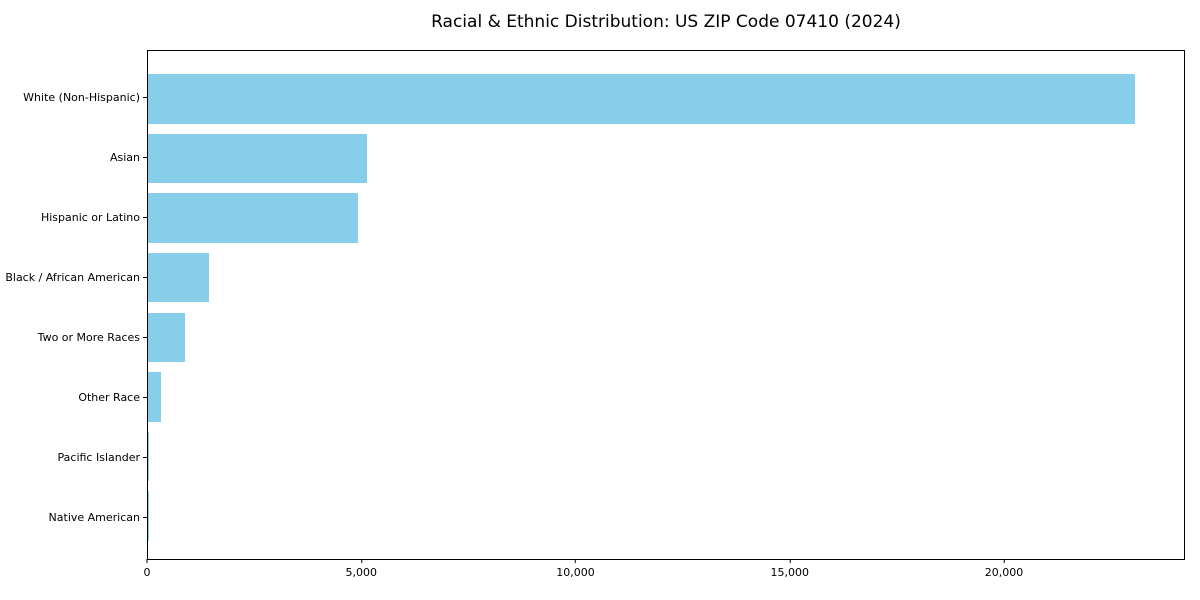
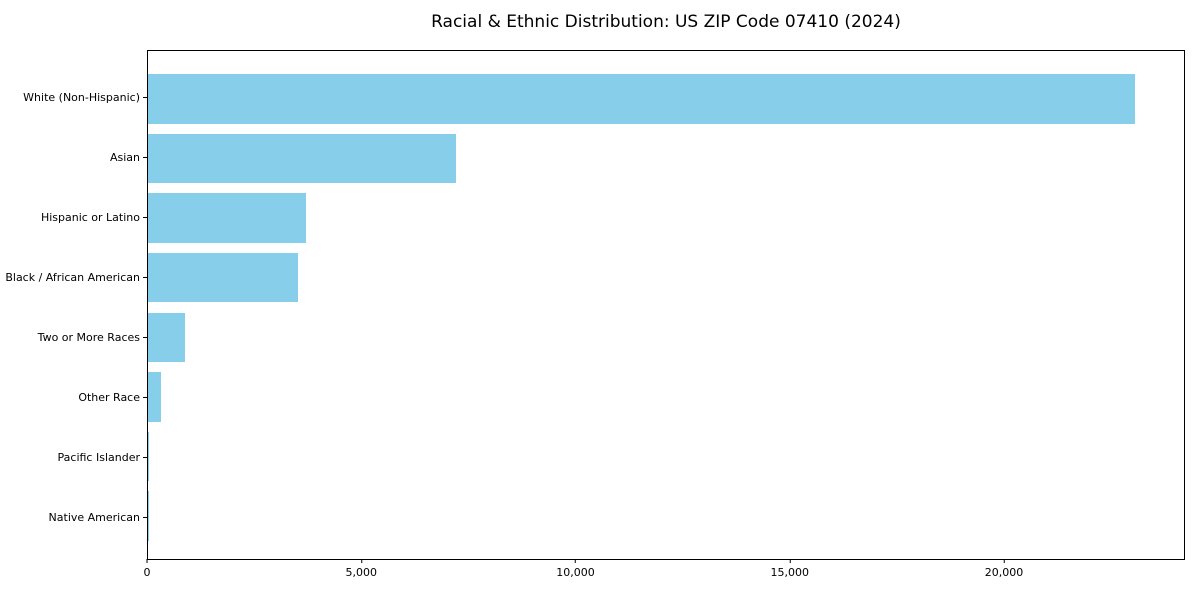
Asian: 5100 -> 7200
Hispanic or Latino: 4900 -> 3700
Black / African American: 1400 -> 3500
